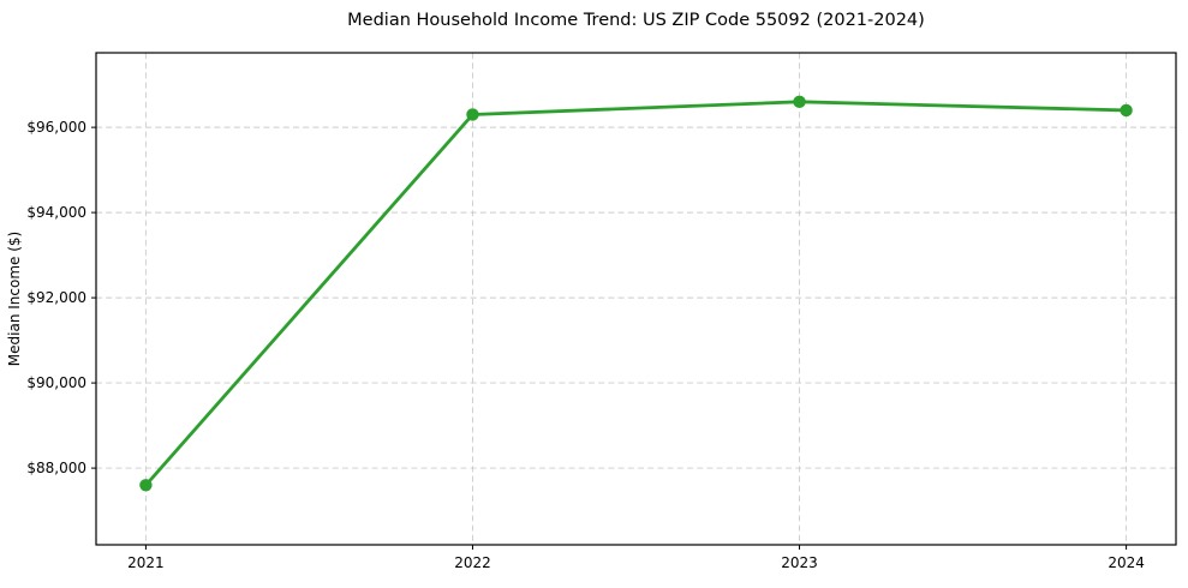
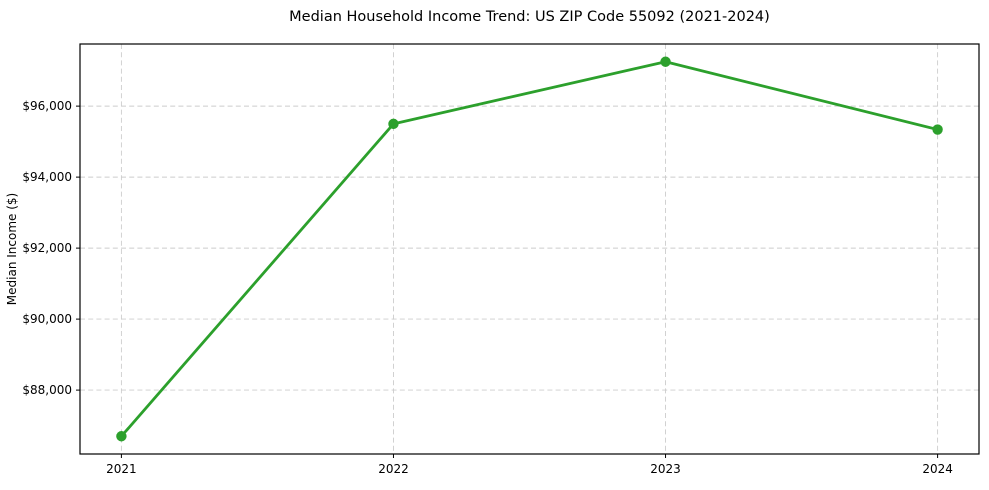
2021: $87600 -> $86700
2022: $96300 -> $95500
2023: $96600 -> $97200
2024: $96400 -> $95300
